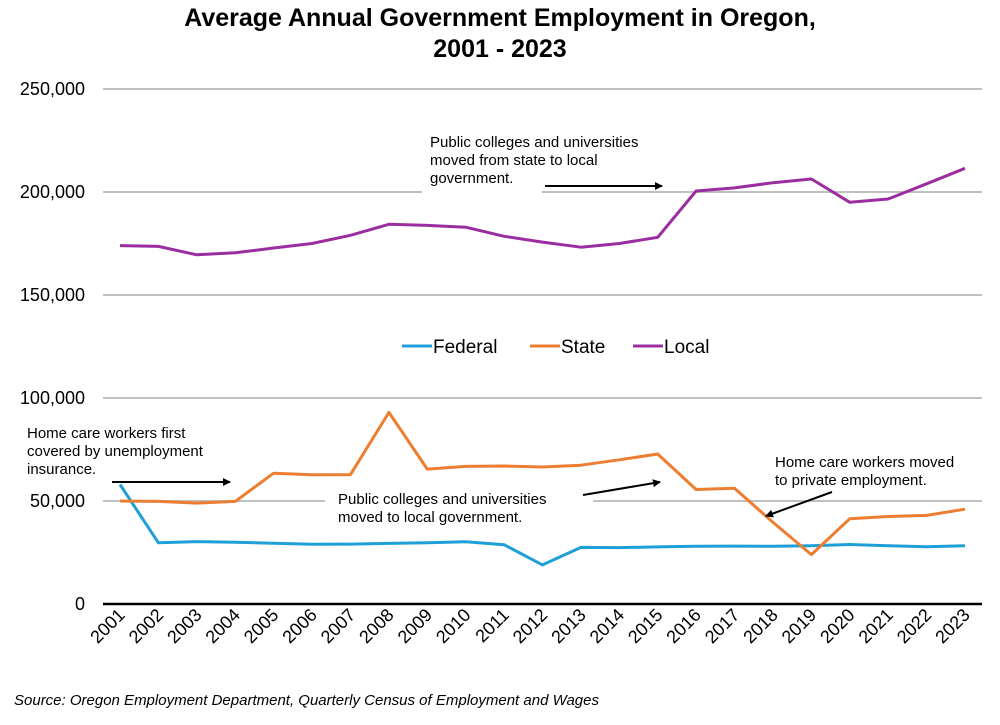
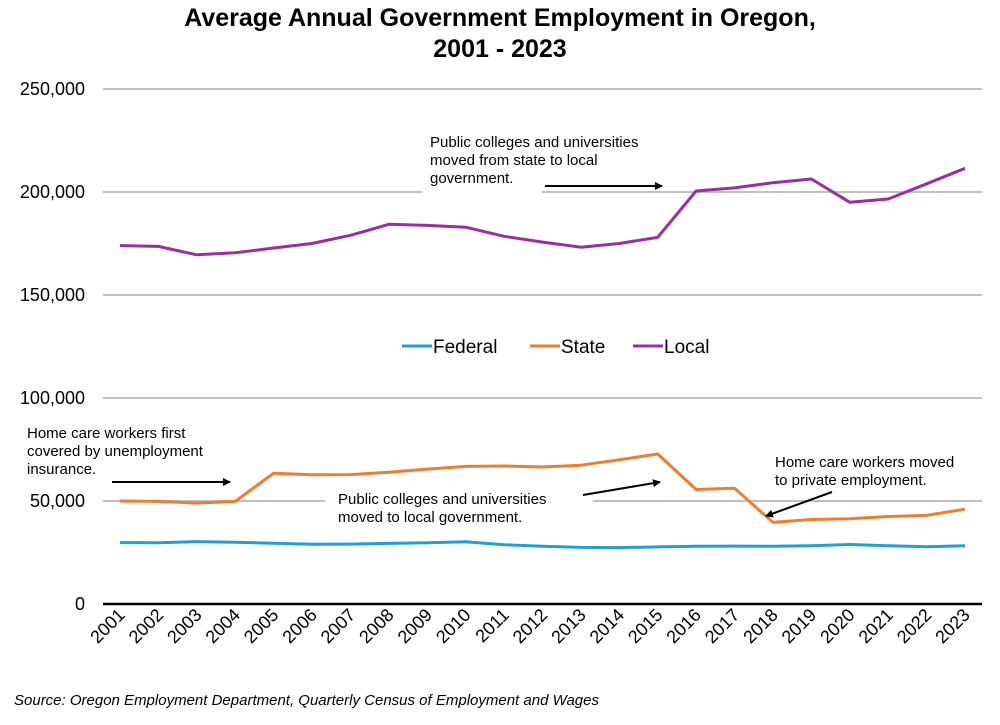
Federal/2001: 58000 -> 30000
State/2008: 93000 -> 64000
Federal/2012: 19000 -> 28000
State/2019: 24000 -> 41000
